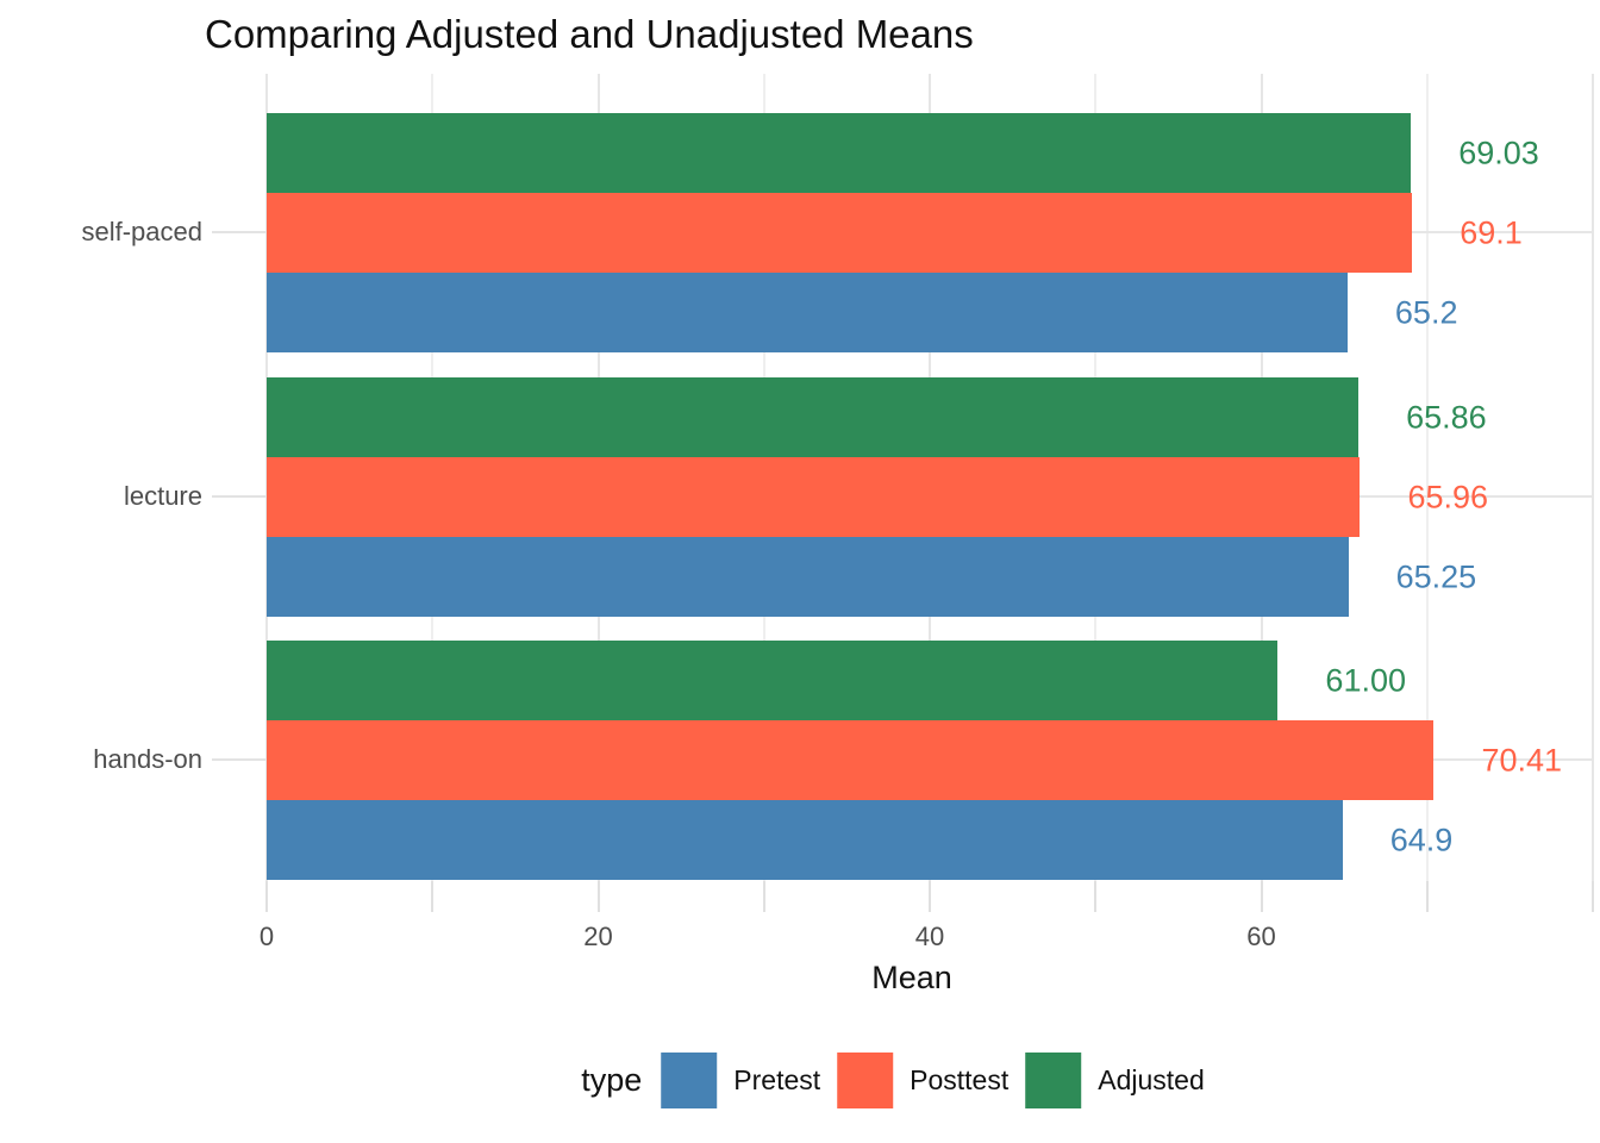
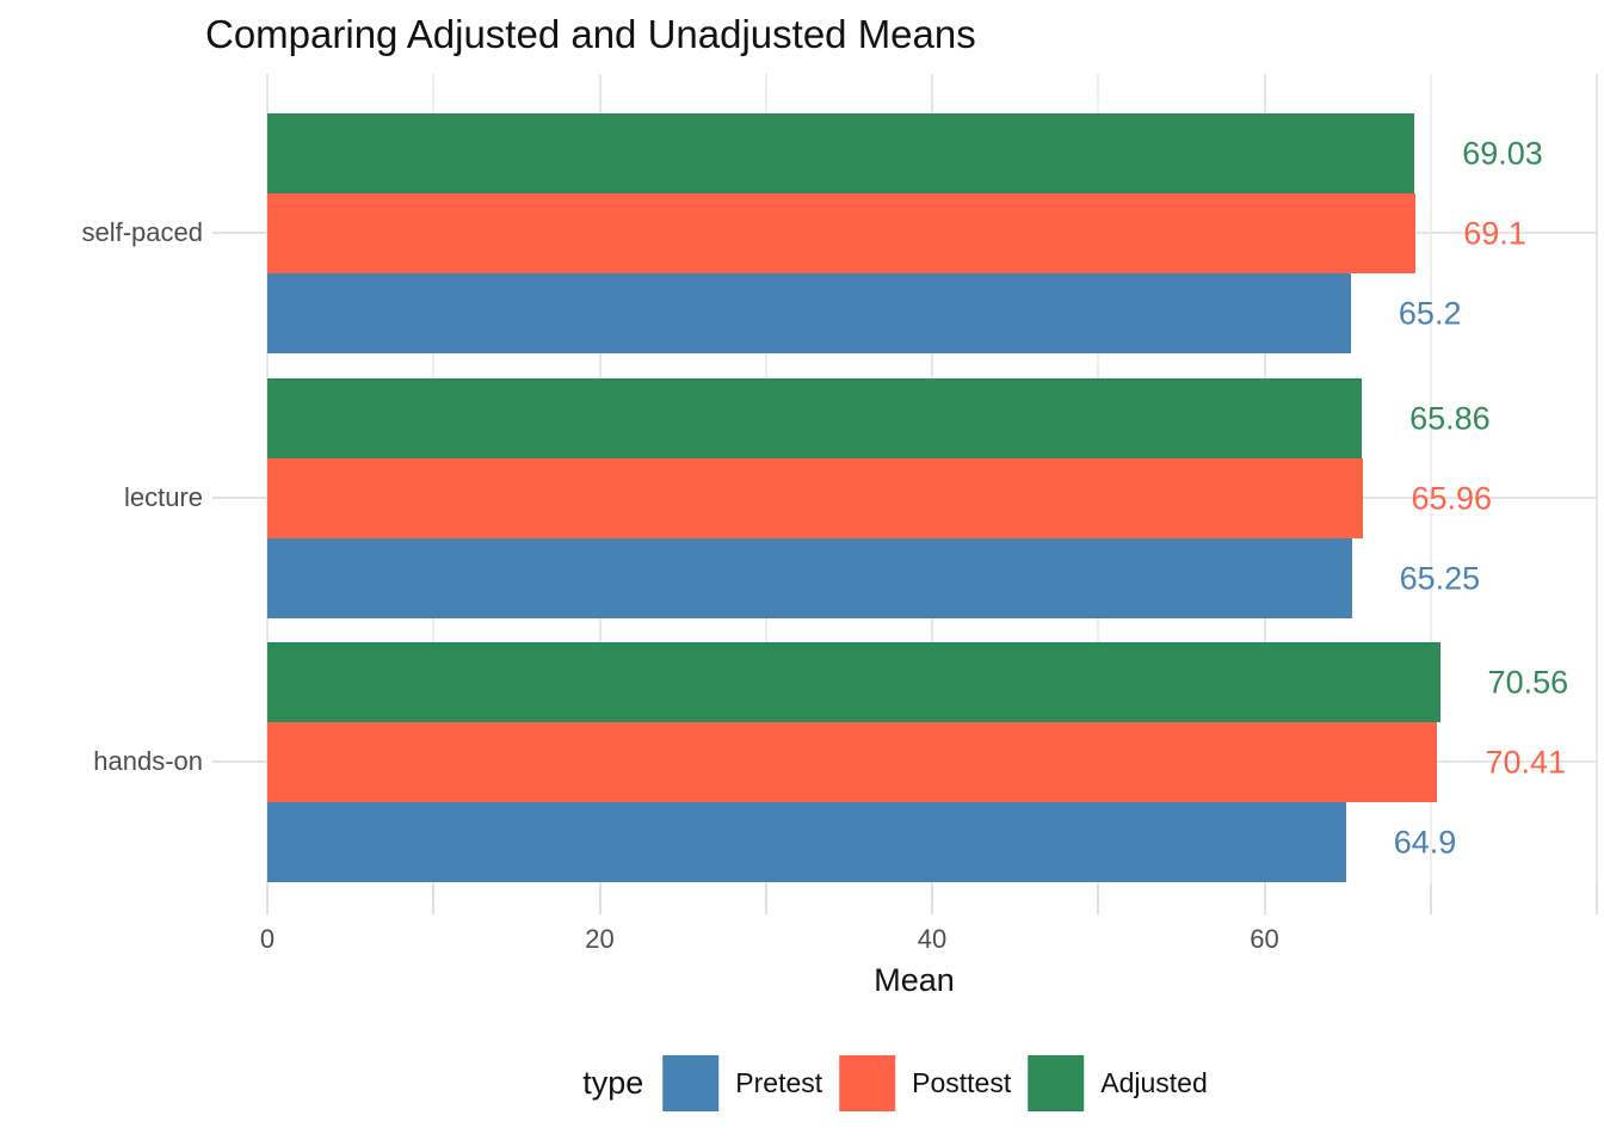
Adjusted/hands-on: 61.00 -> 70.56
